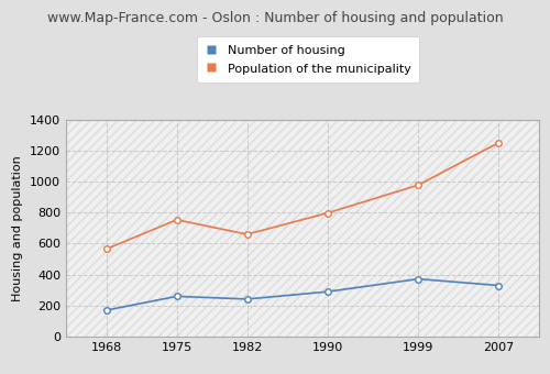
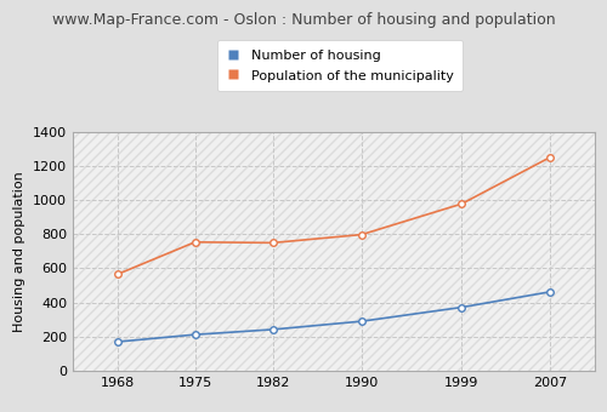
Number of housing/1975: 260 -> 210
Population of the municipality/1982: 660 -> 750
Number of housing/2007: 330 -> 460
